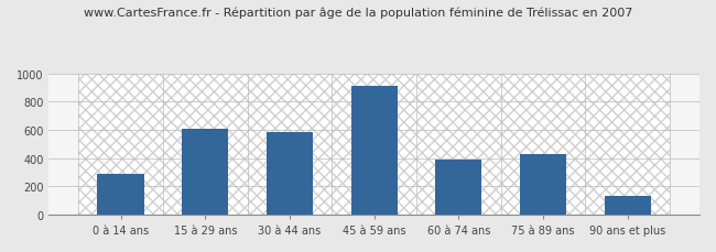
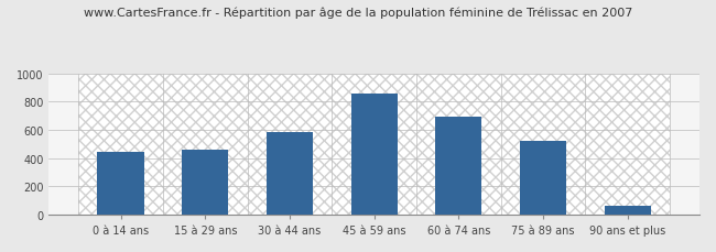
0 à 14 ans: 290 -> 440
15 à 29 ans: 610 -> 460
45 à 59 ans: 910 -> 860
60 à 74 ans: 390 -> 700
75 à 89 ans: 430 -> 520
90 ans et plus: 130 -> 60
